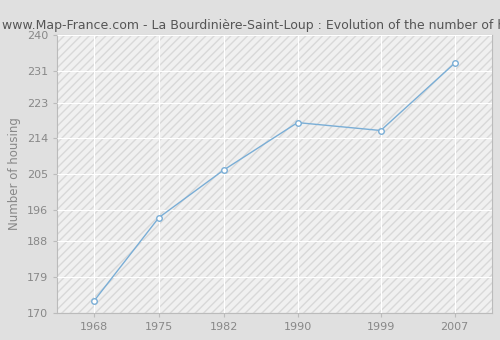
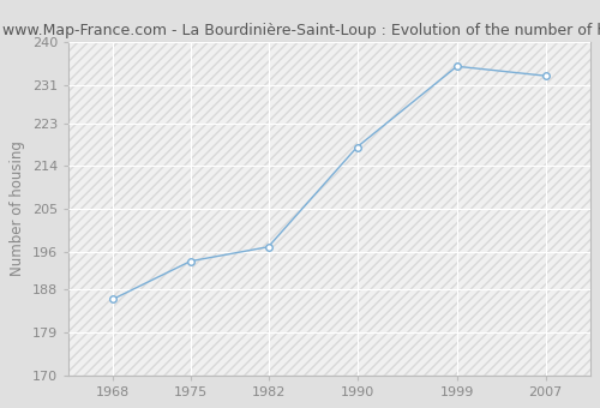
1968: 173 -> 186
1982: 206 -> 197
1999: 216 -> 235
